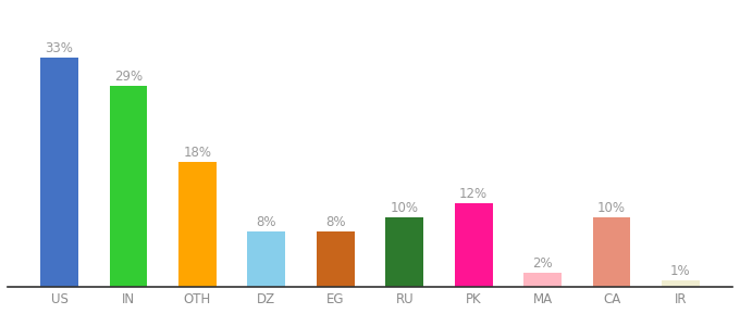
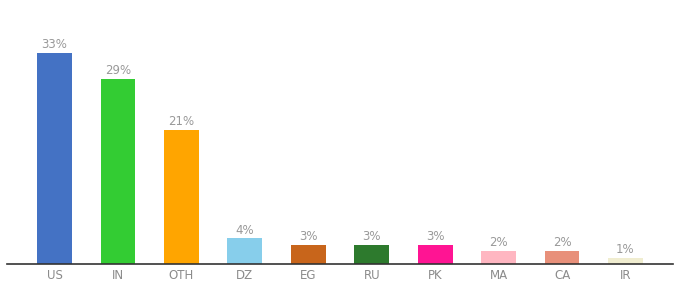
OTH: 18% -> 21%
DZ: 8% -> 4%
EG: 8% -> 3%
RU: 10% -> 3%
PK: 12% -> 3%
CA: 10% -> 2%
